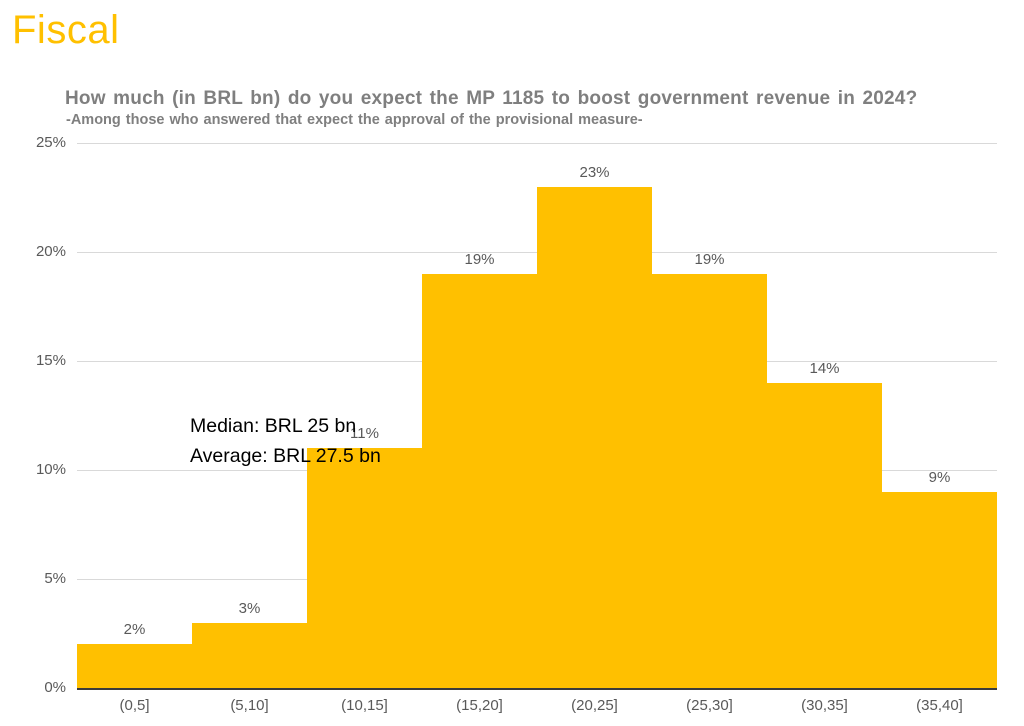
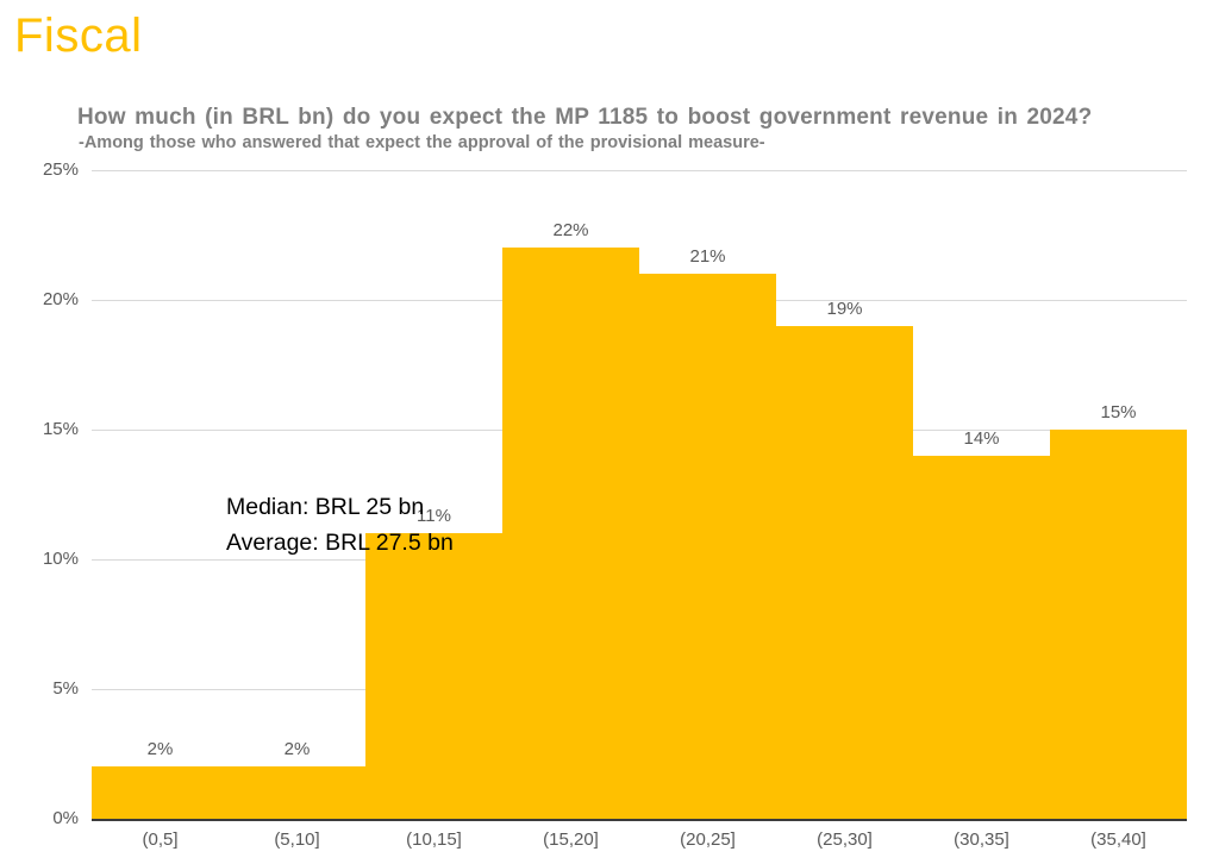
(5,10]: 3% -> 2%
(15,20]: 19% -> 22%
(20,25]: 23% -> 21%
(35,40]: 9% -> 15%
